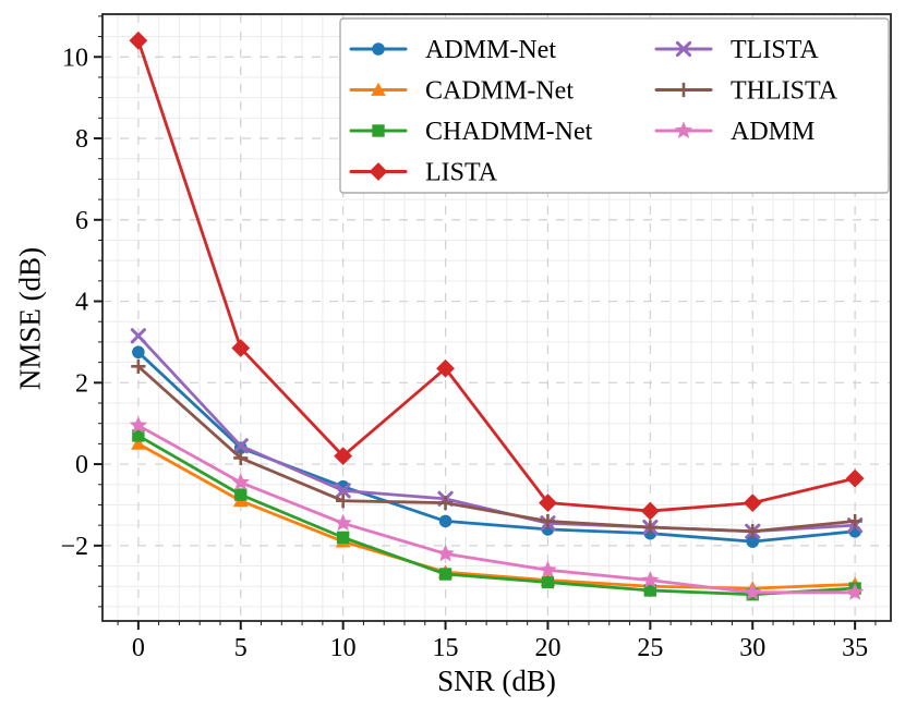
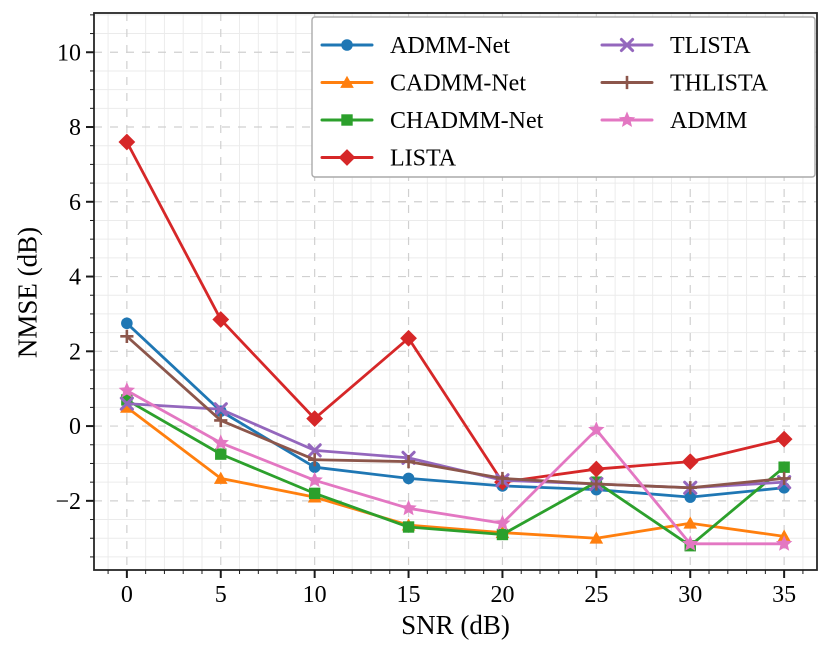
LISTA/0: 10.4 -> 7.6
TLISTA/0: 3.1 -> 0.6
CADMM-Net/5: -0.9 -> -1.4
ADMM-Net/10: -0.6 -> -1.1
LISTA/20: -0.9 -> -1.5
CHADMM-Net/25: -3.1 -> -1.5
ADMM/25: -2.9 -> -0.1
CADMM-Net/30: -3.0 -> -2.6
CHADMM-Net/35: -3.0 -> -1.1
